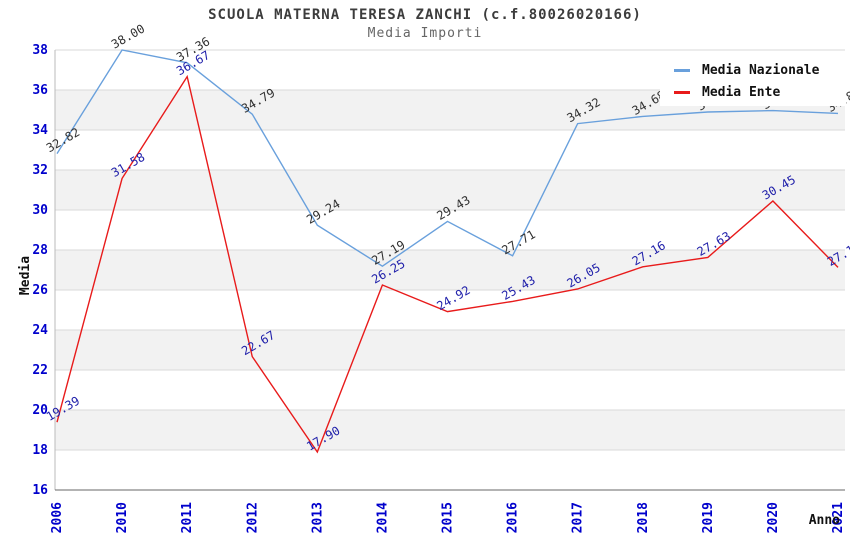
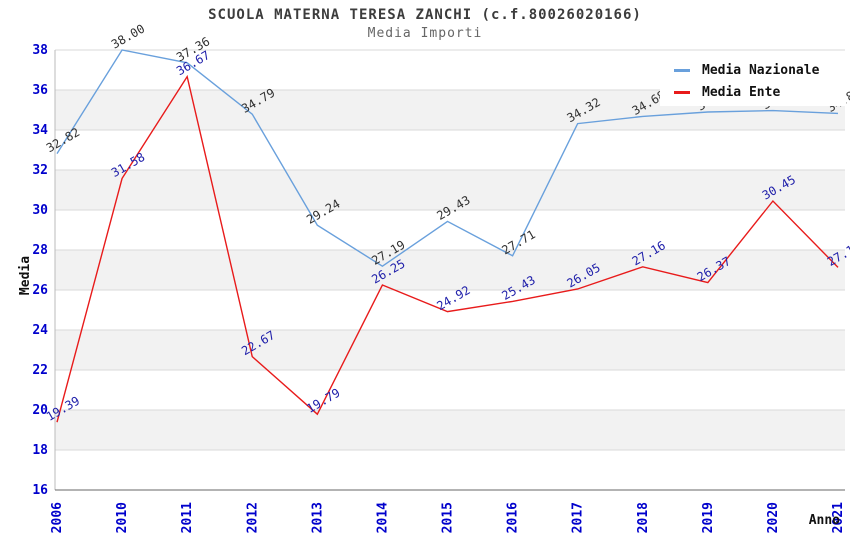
Media Ente/2013: 17.90 -> 19.79
Media Ente/2019: 27.63 -> 26.37
